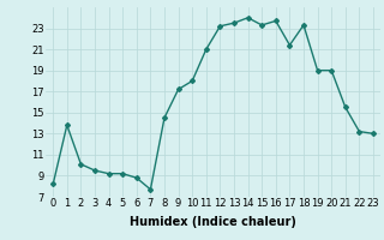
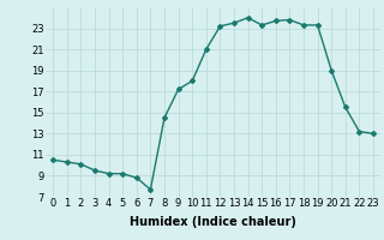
0: 8.2 -> 10.5
1: 13.8 -> 10.3
17: 21.4 -> 23.8
19: 19.0 -> 23.3
